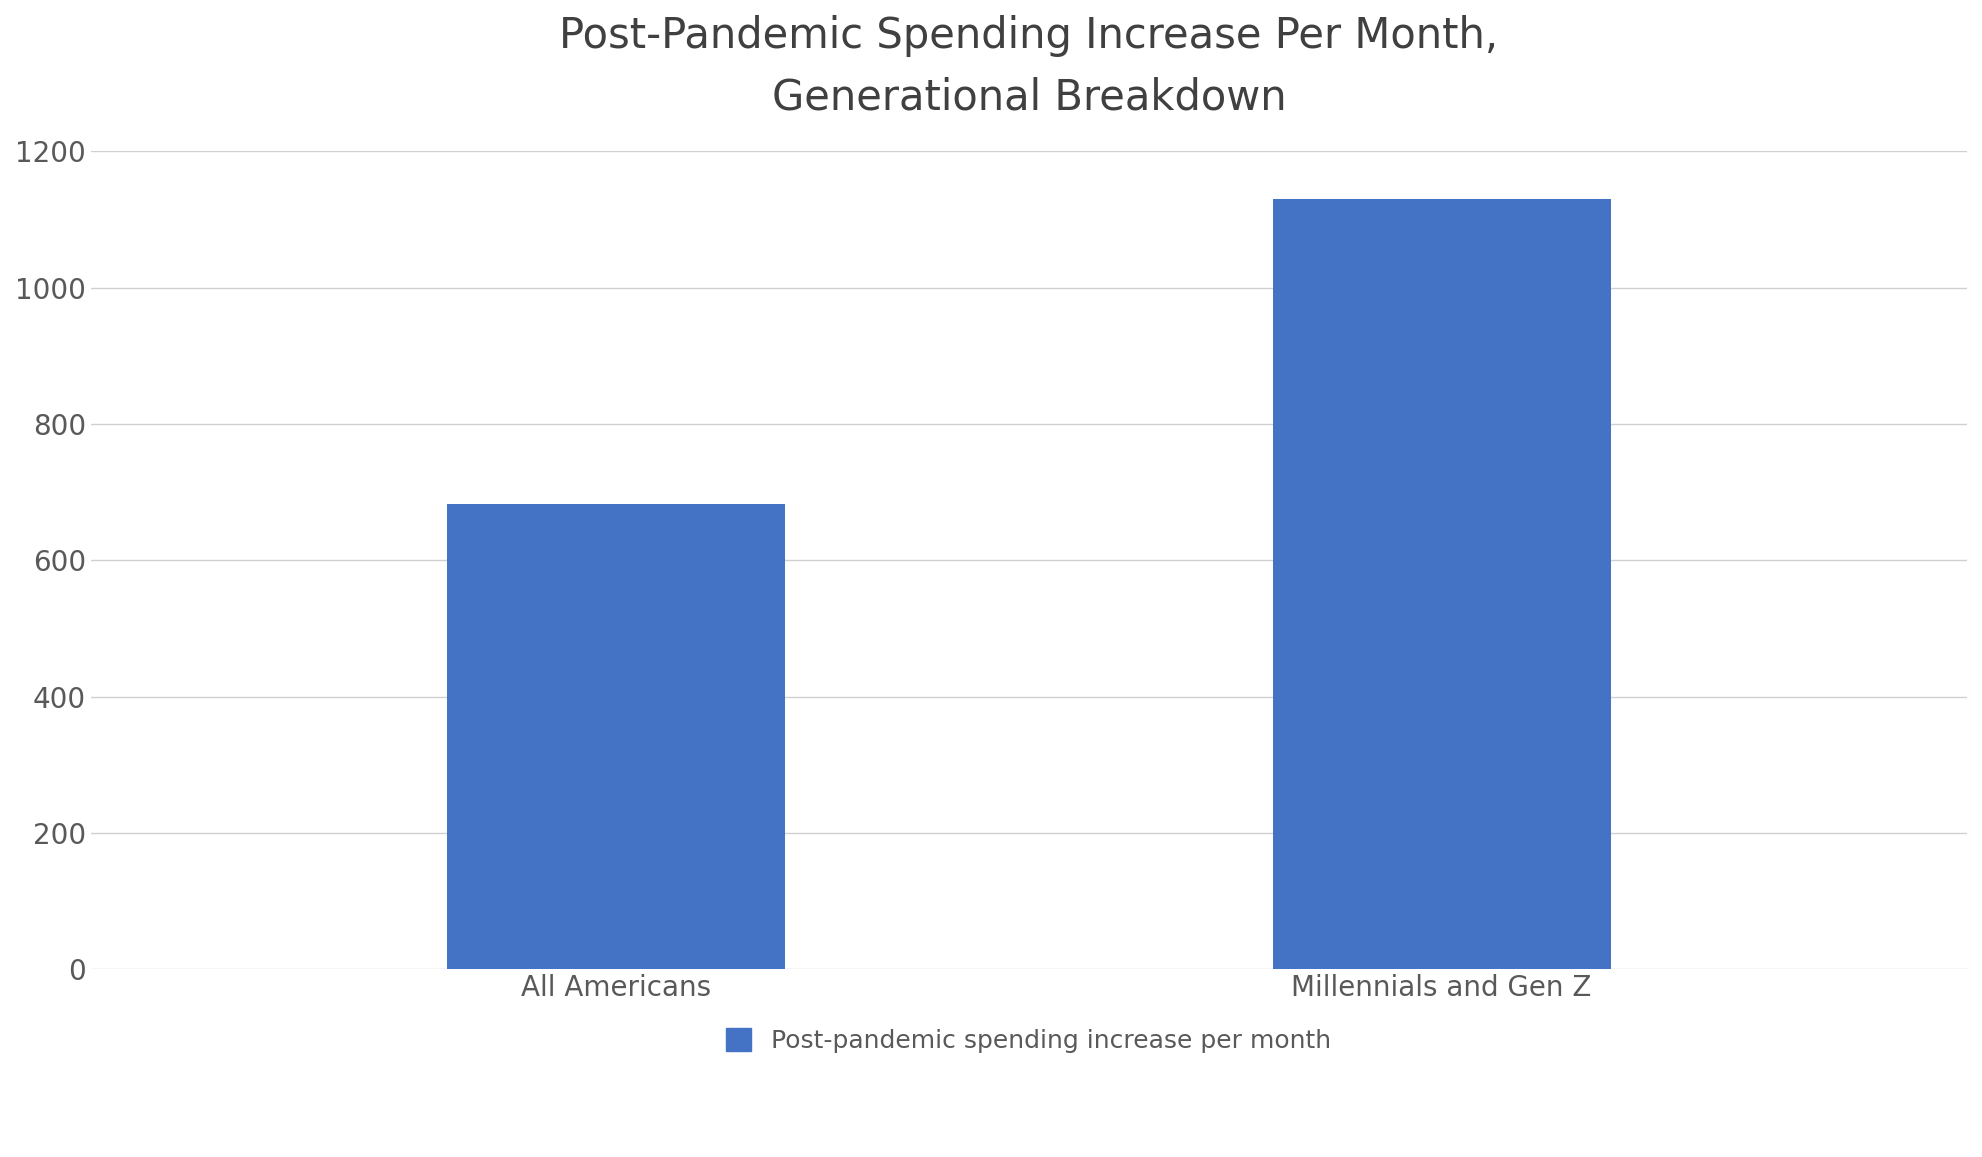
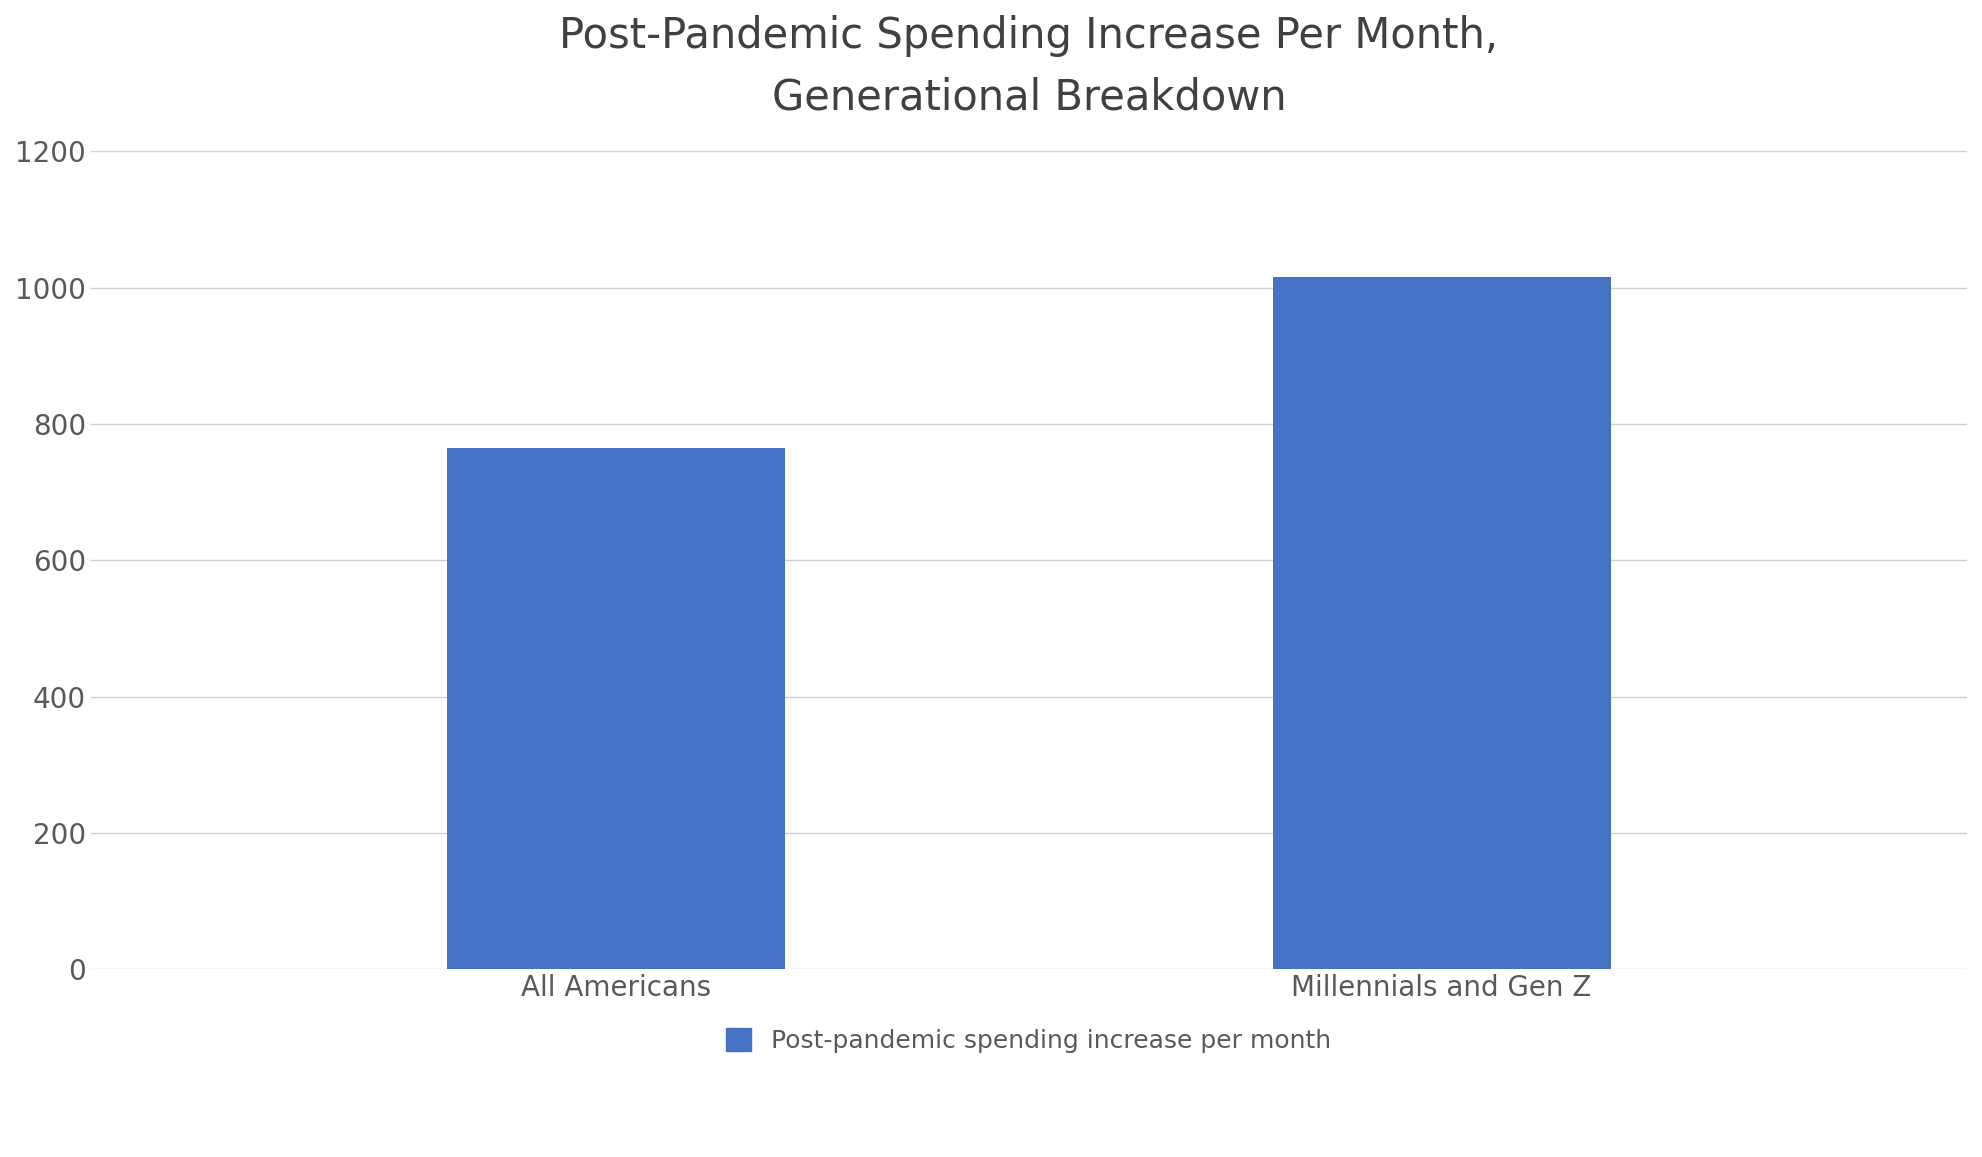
All Americans: 682 -> 765
Millennials and Gen Z: 1130 -> 1016
